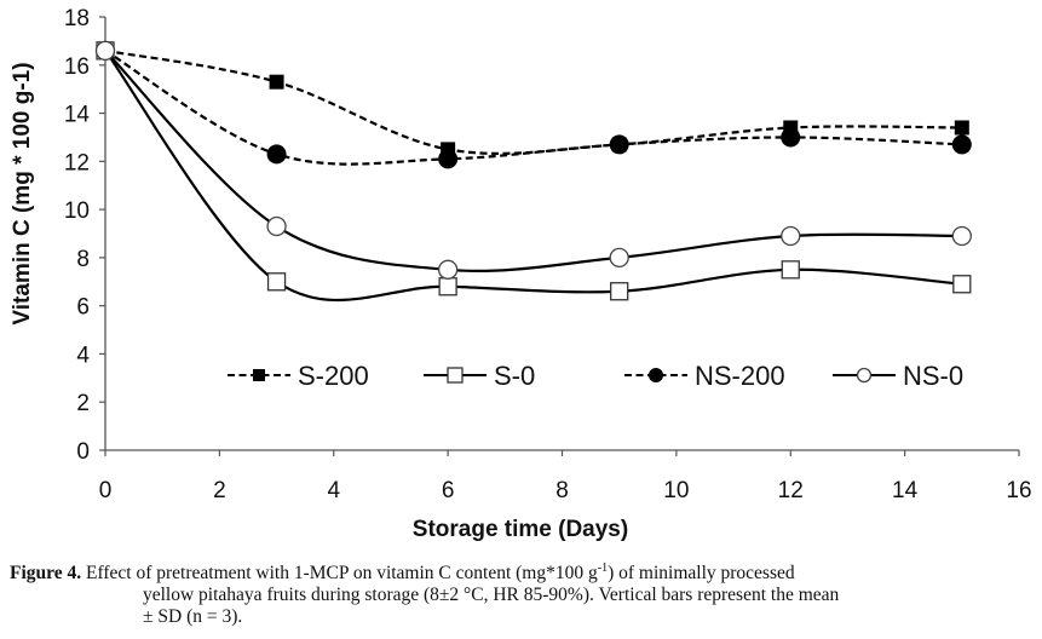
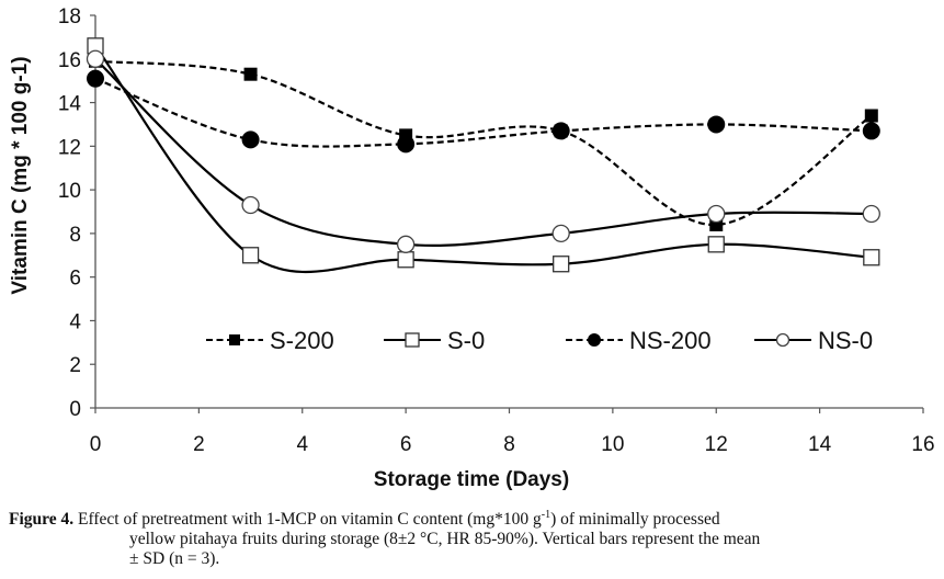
S-200/0: 16.6 -> 15.9
NS-200/0: 16.6 -> 15.1
NS-0/0: 16.6 -> 16.0
S-200/12: 13.4 -> 8.4
